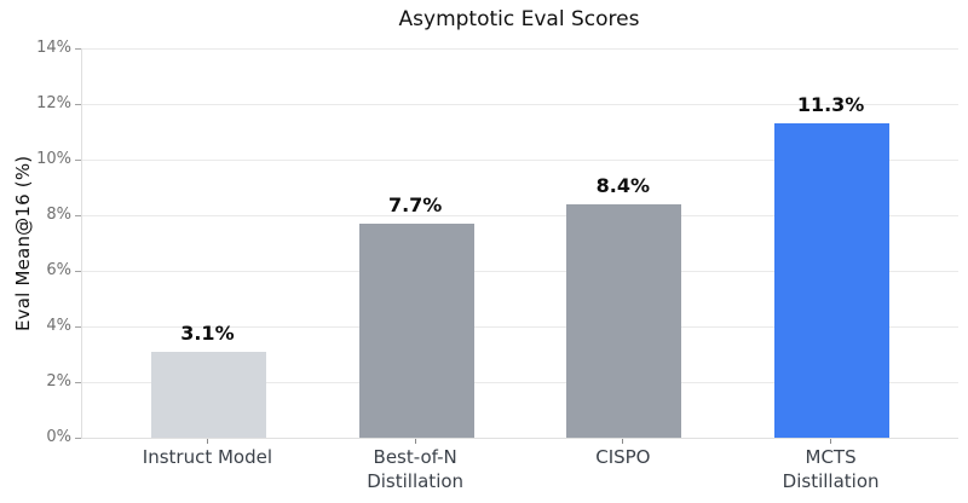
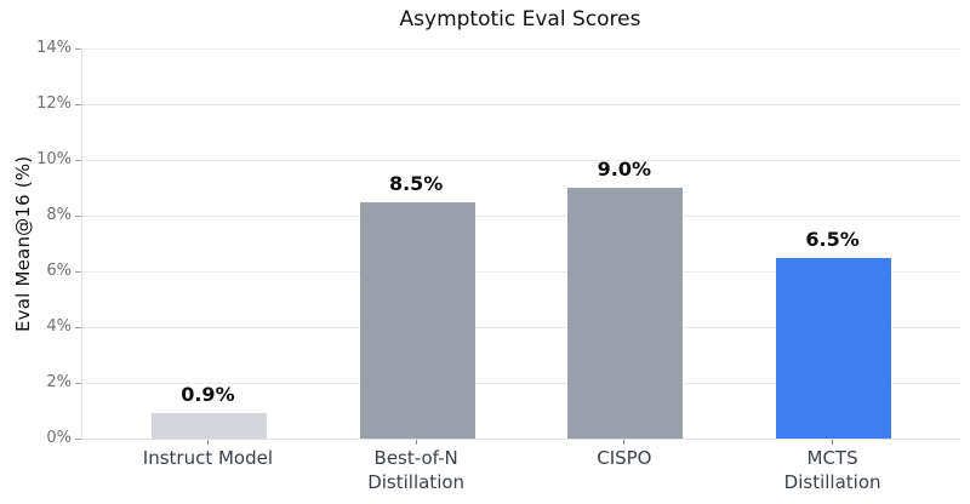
Instruct Model: 3.1% -> 0.9%
Best-of-N Distillation: 7.7% -> 8.5%
CISPO: 8.4% -> 9.0%
MCTS Distillation: 11.3% -> 6.5%
